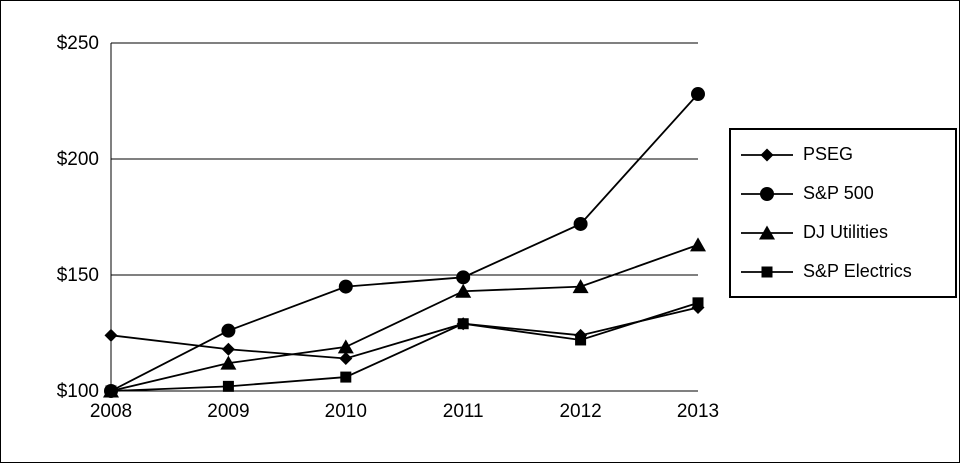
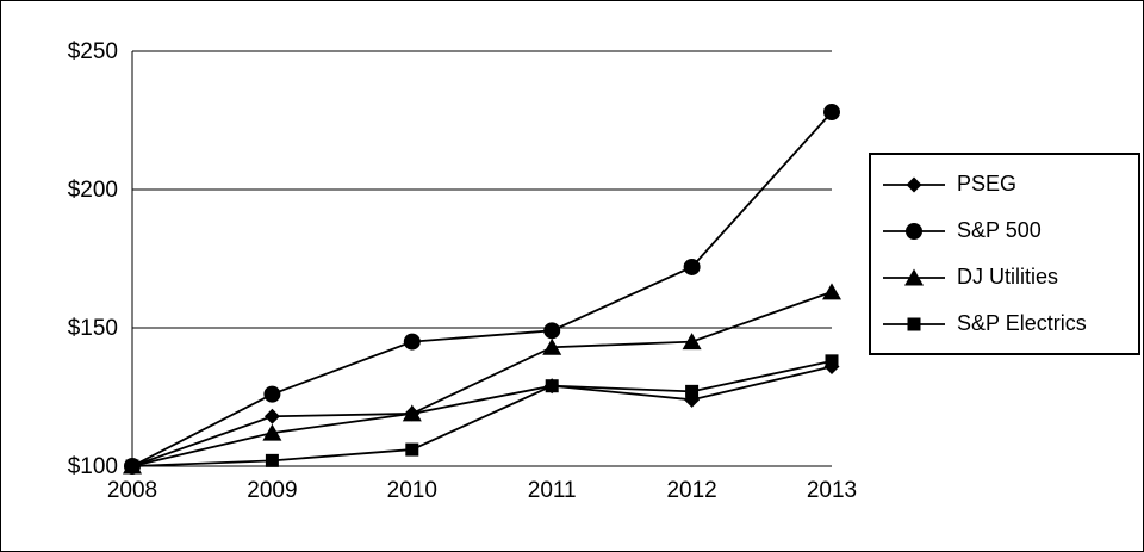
PSEG/2008: $124 -> $100
PSEG/2010: $114 -> $119
S&P Electrics/2012: $122 -> $127
